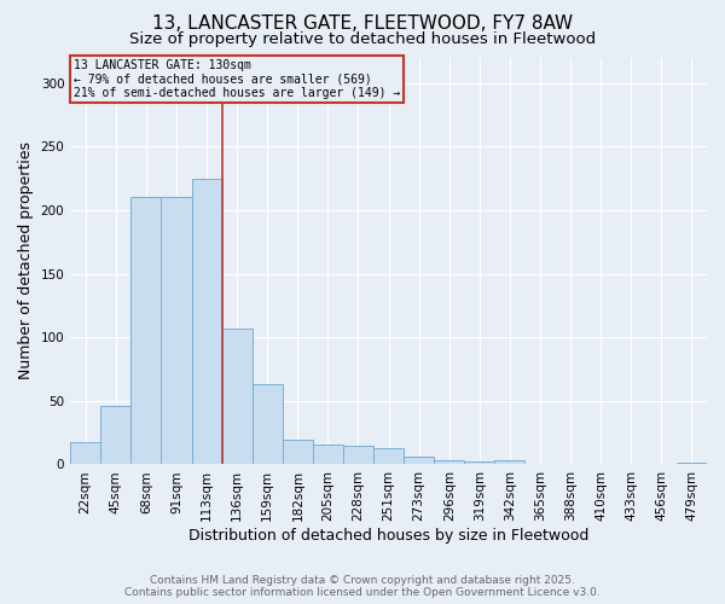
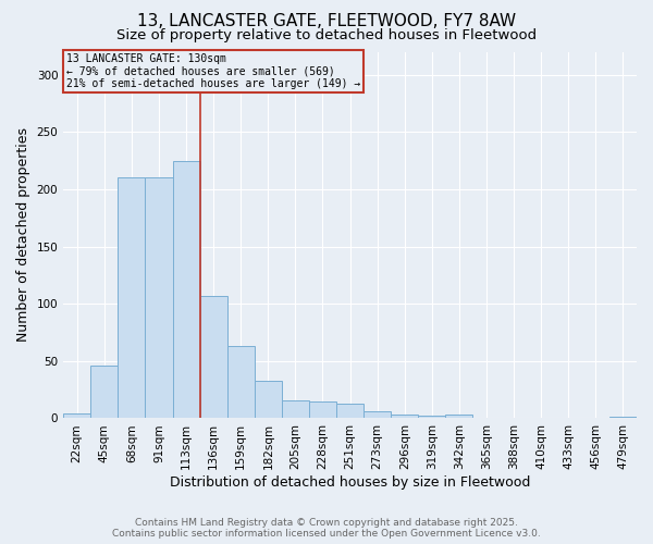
22sqm: 18 -> 4
182sqm: 19 -> 33
